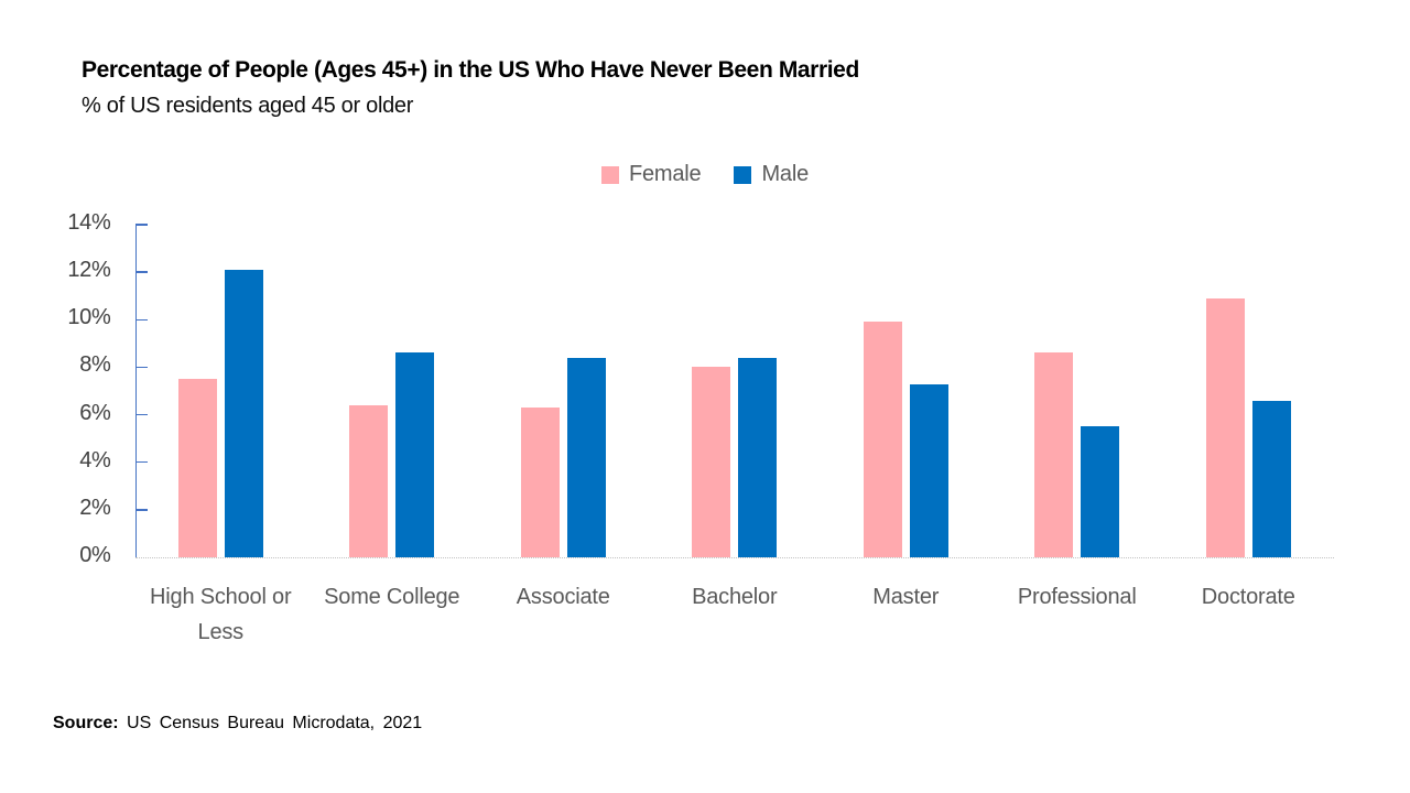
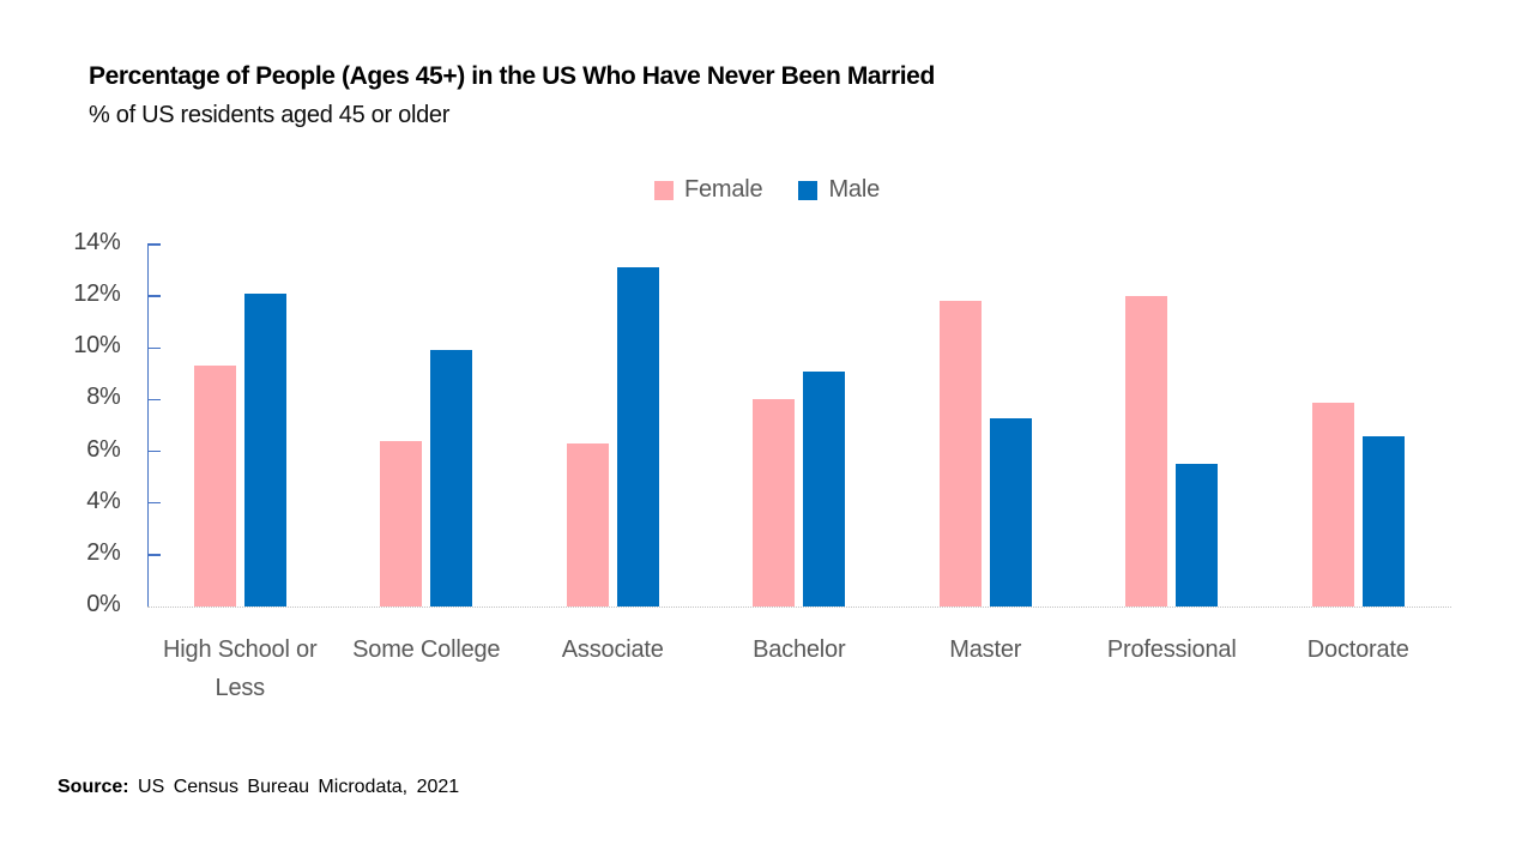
Female/High School or Less: 7.5% -> 9.3%
Male/Some College: 8.6% -> 9.9%
Male/Associate: 8.4% -> 13.1%
Male/Bachelor: 8.4% -> 9.1%
Female/Master: 9.9% -> 11.8%
Female/Professional: 8.6% -> 12.0%
Female/Doctorate: 10.9% -> 7.9%
